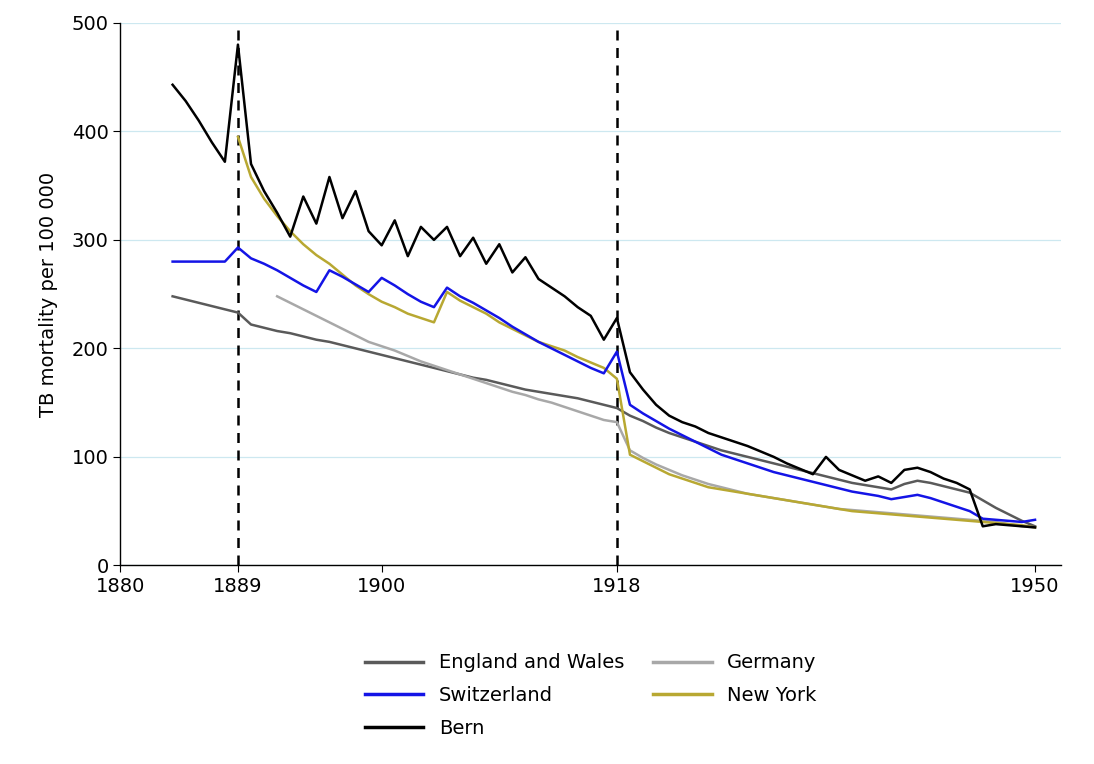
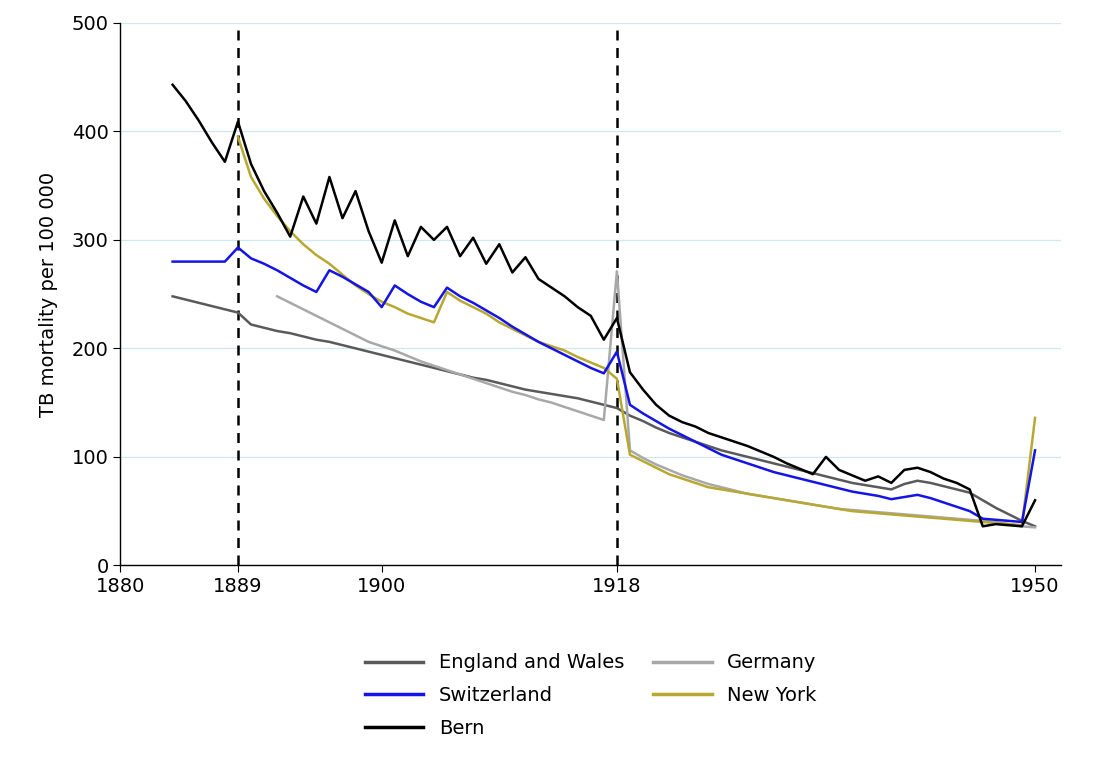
Bern/1889: 480 -> 409
Bern/1900: 295 -> 279
Switzerland/1900: 265 -> 238
Germany/1918: 132 -> 271
Bern/1950: 35 -> 60
New York/1950: 35 -> 136
Switzerland/1950: 42 -> 106
